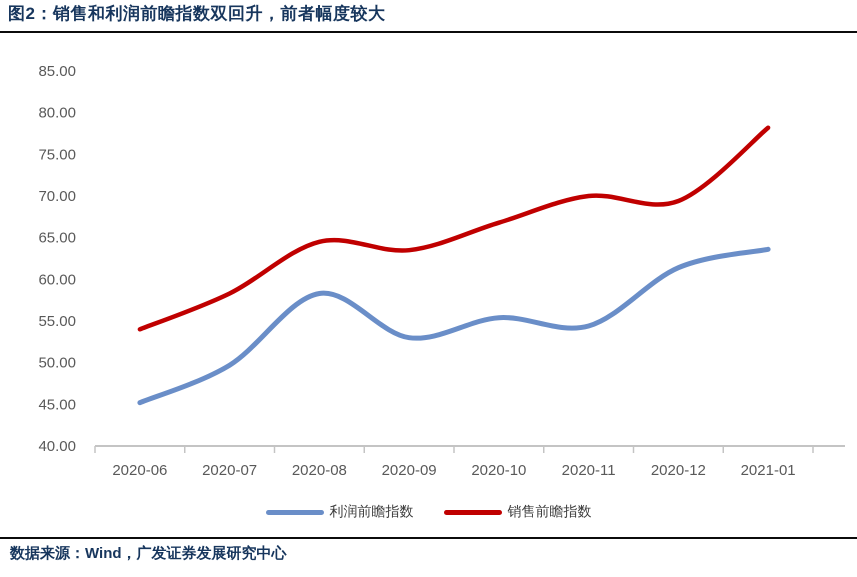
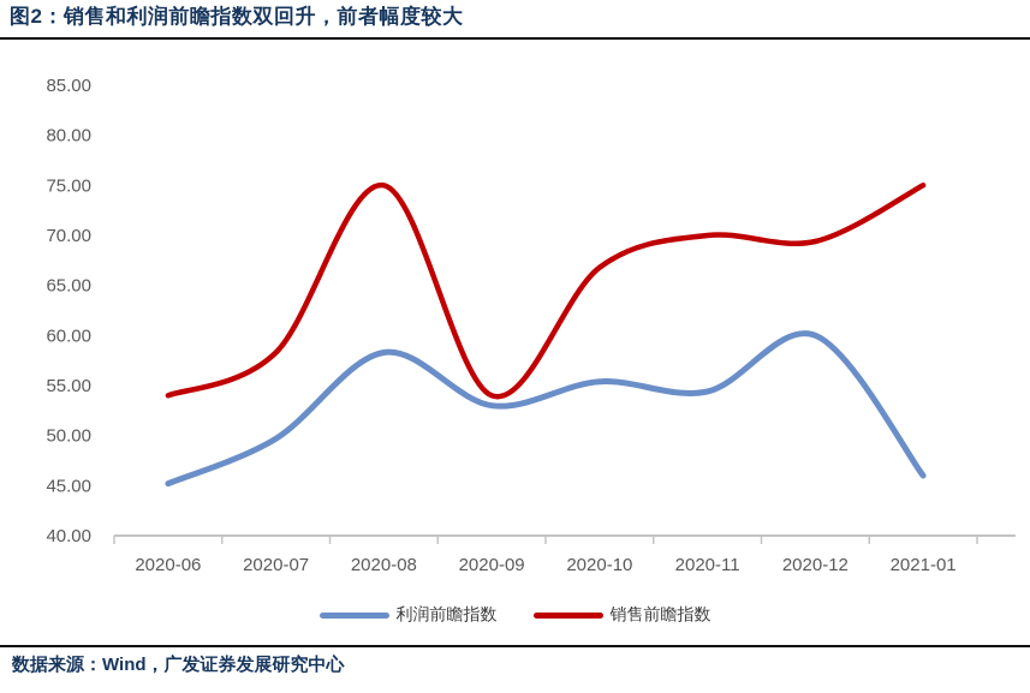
销售前瞻指数/2020-08: 64 -> 75
销售前瞻指数/2020-09: 64 -> 54
利润前瞻指数/2020-12: 61 -> 60
利润前瞻指数/2021-01: 64 -> 46
销售前瞻指数/2021-01: 78 -> 75
